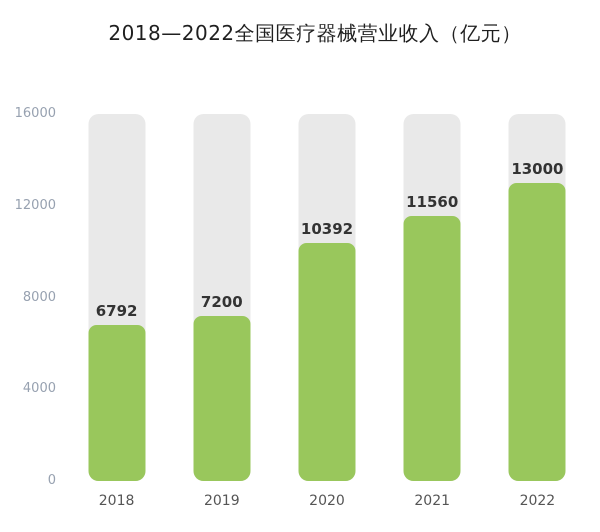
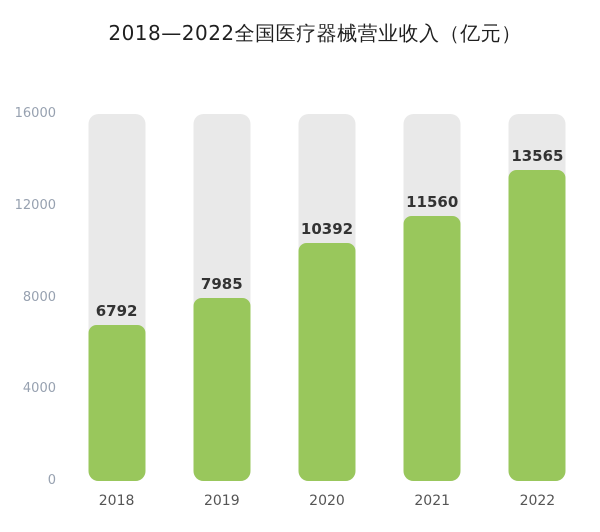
2019: 7200 -> 7985
2022: 13000 -> 13565
